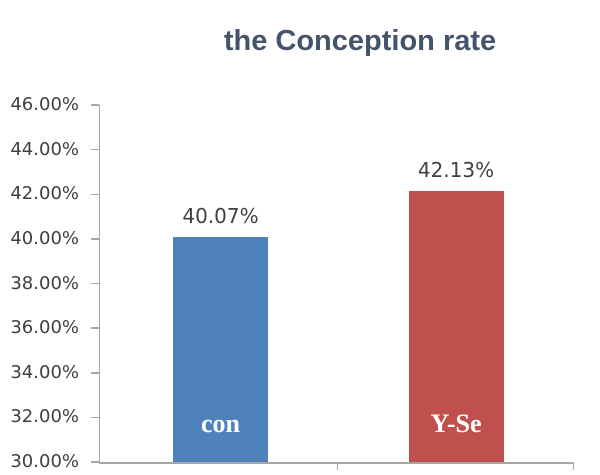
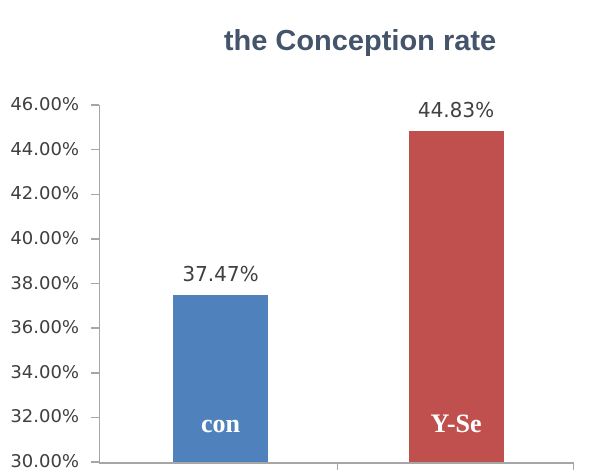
con: 40.07% -> 37.47%
Y-Se: 42.13% -> 44.83%
